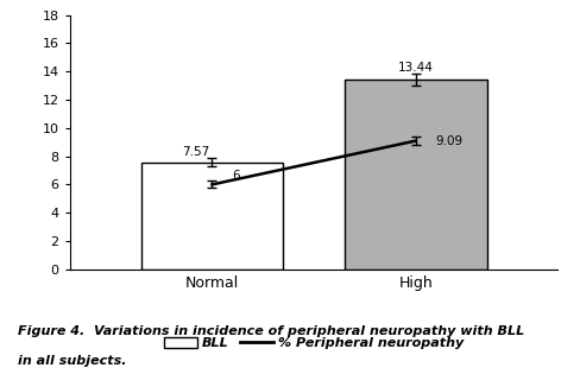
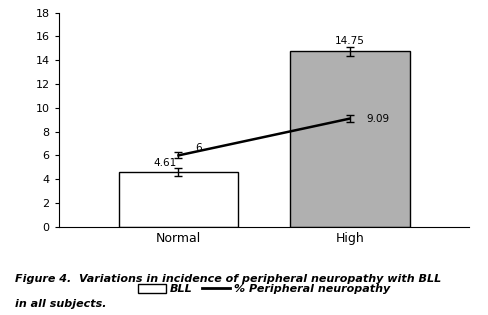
Normal: 7.57 -> 4.61
High: 13.44 -> 14.75
